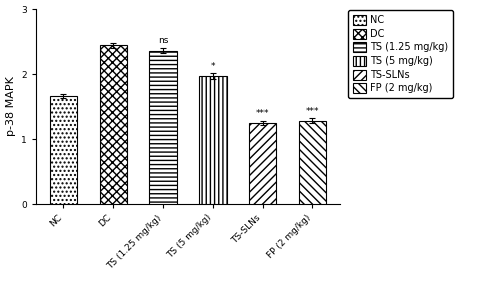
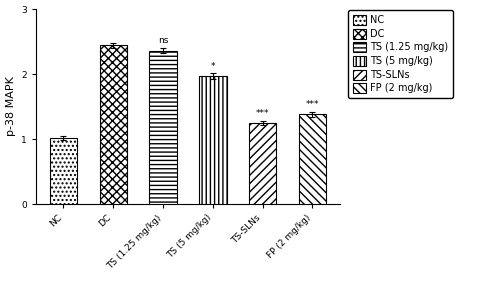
NC: 1.66 -> 1.02
FP (2 mg/kg): 1.28 -> 1.38
